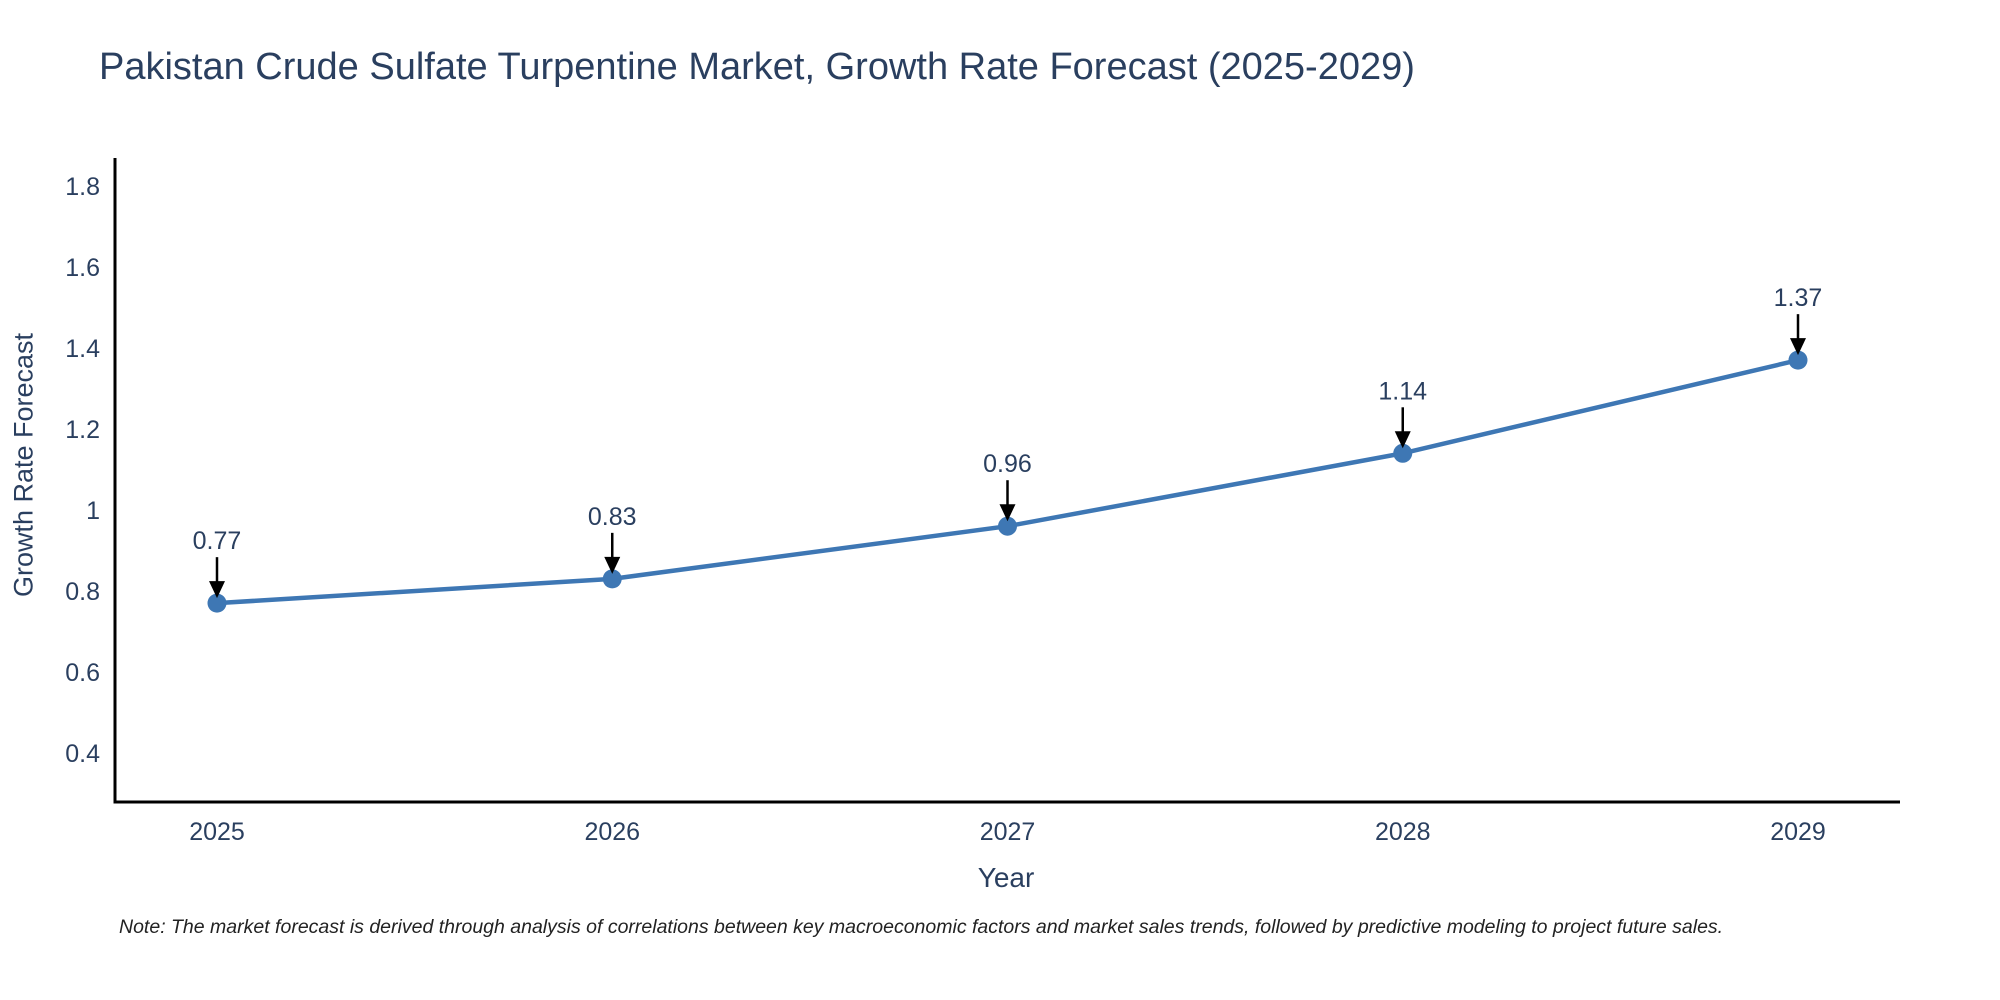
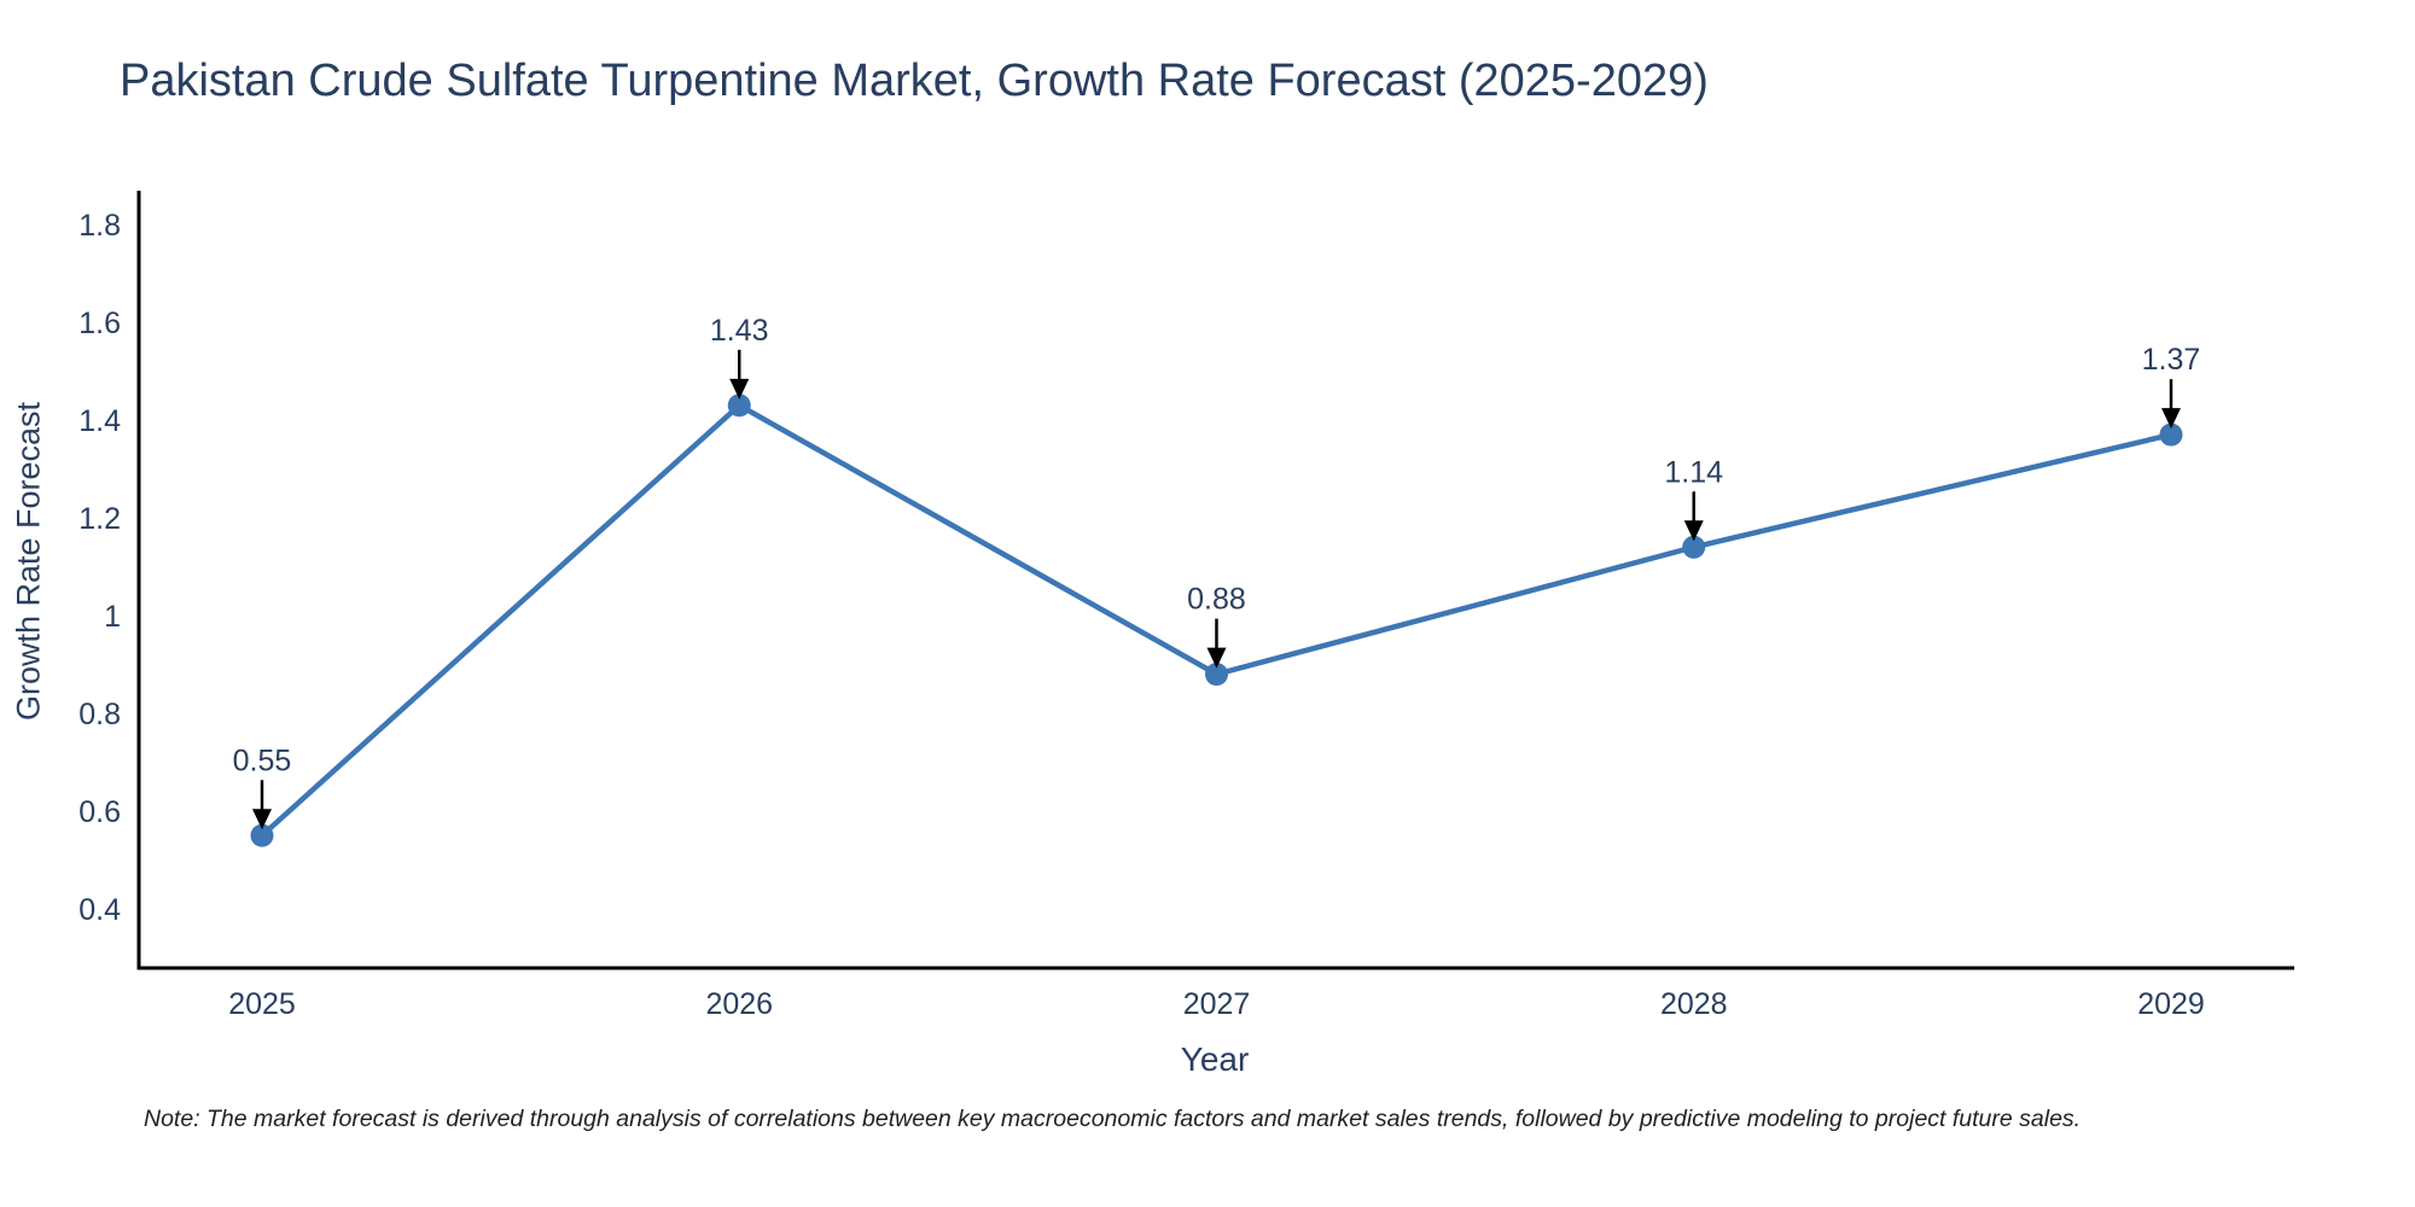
2025: 0.77 -> 0.55
2026: 0.83 -> 1.43
2027: 0.96 -> 0.88
